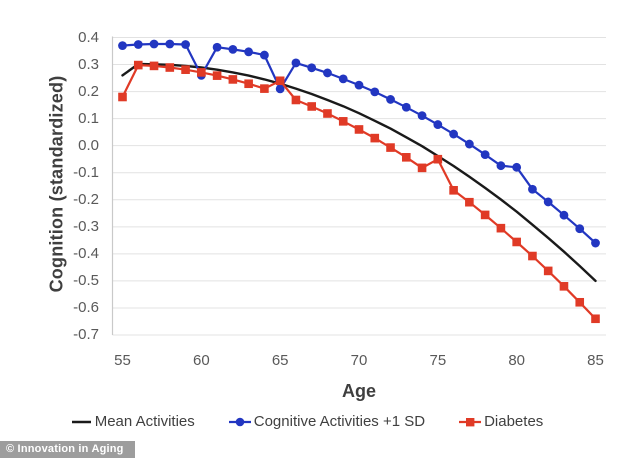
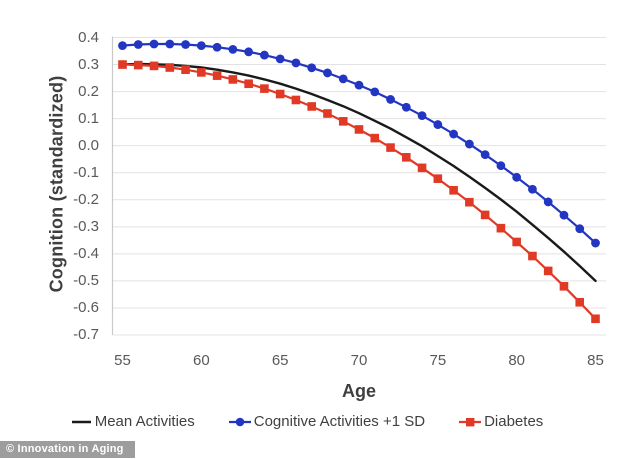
Mean Activities/55: 0.26 -> 0.30
Diabetes/55: 0.18 -> 0.30
Cognitive Activities +1 SD/60: 0.26 -> 0.37
Cognitive Activities +1 SD/65: 0.21 -> 0.32
Diabetes/65: 0.24 -> 0.19
Diabetes/75: -0.05 -> -0.12
Cognitive Activities +1 SD/80: -0.08 -> -0.12
